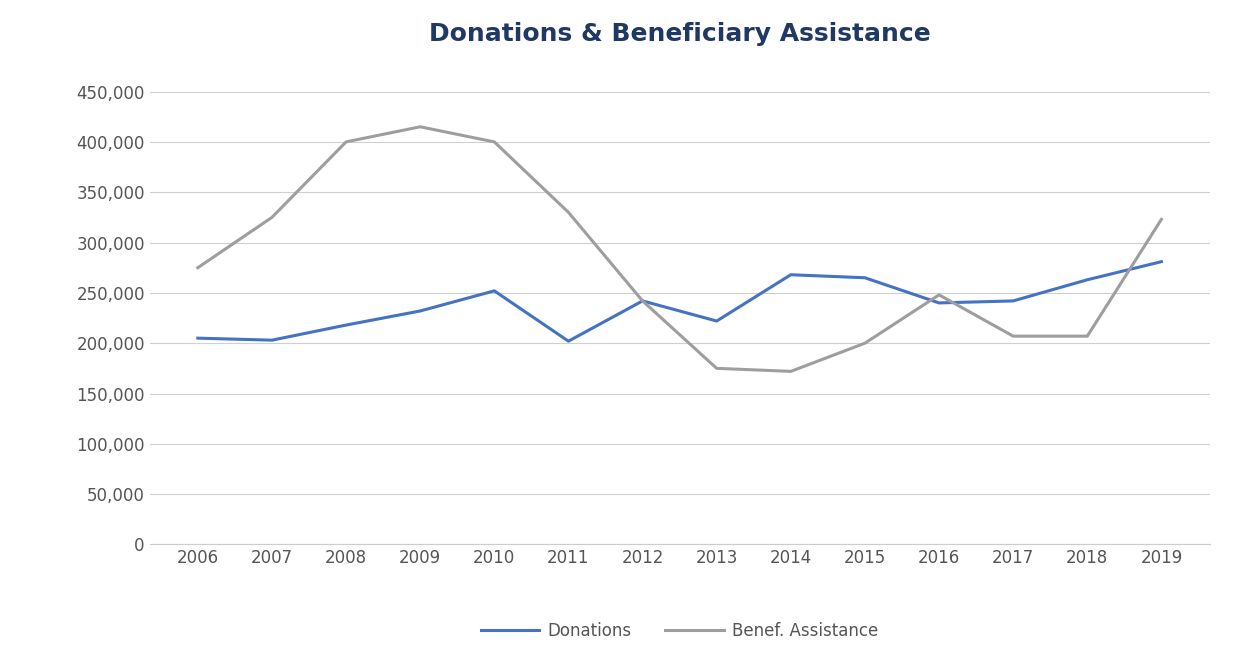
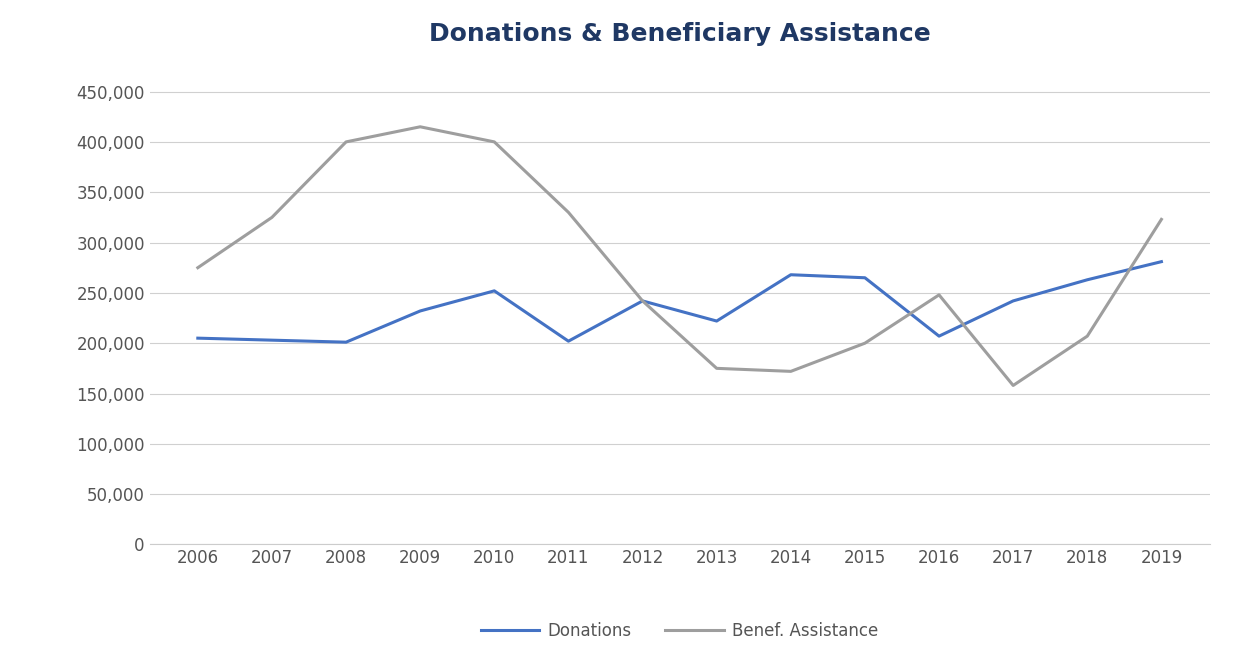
Donations/2008: 218,000 -> 201,000
Donations/2016: 240,000 -> 207,000
Benef. Assistance/2017: 207,000 -> 158,000
